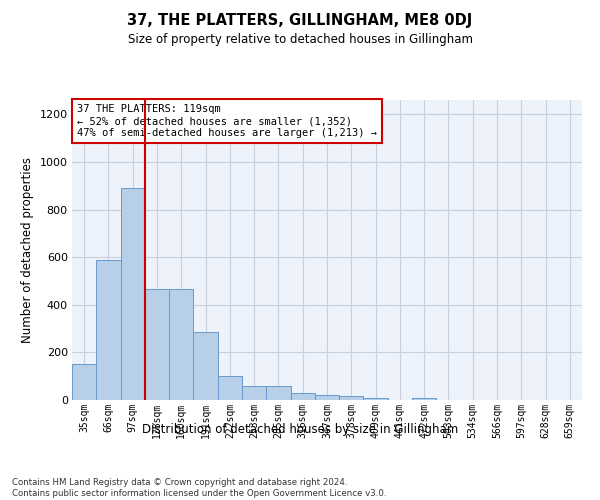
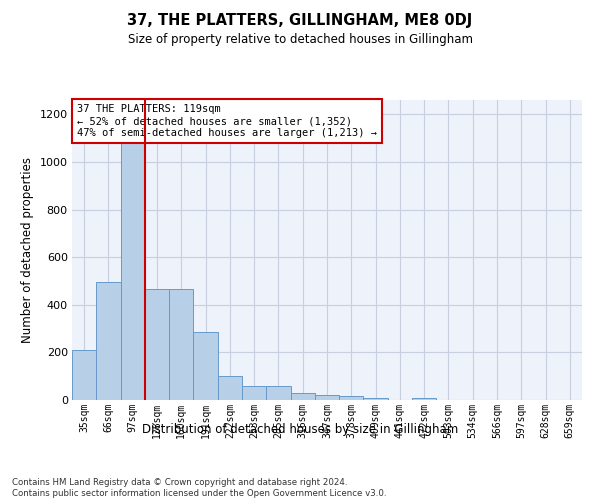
35sqm: 150 -> 210
66sqm: 590 -> 495
97sqm: 890 -> 1090
